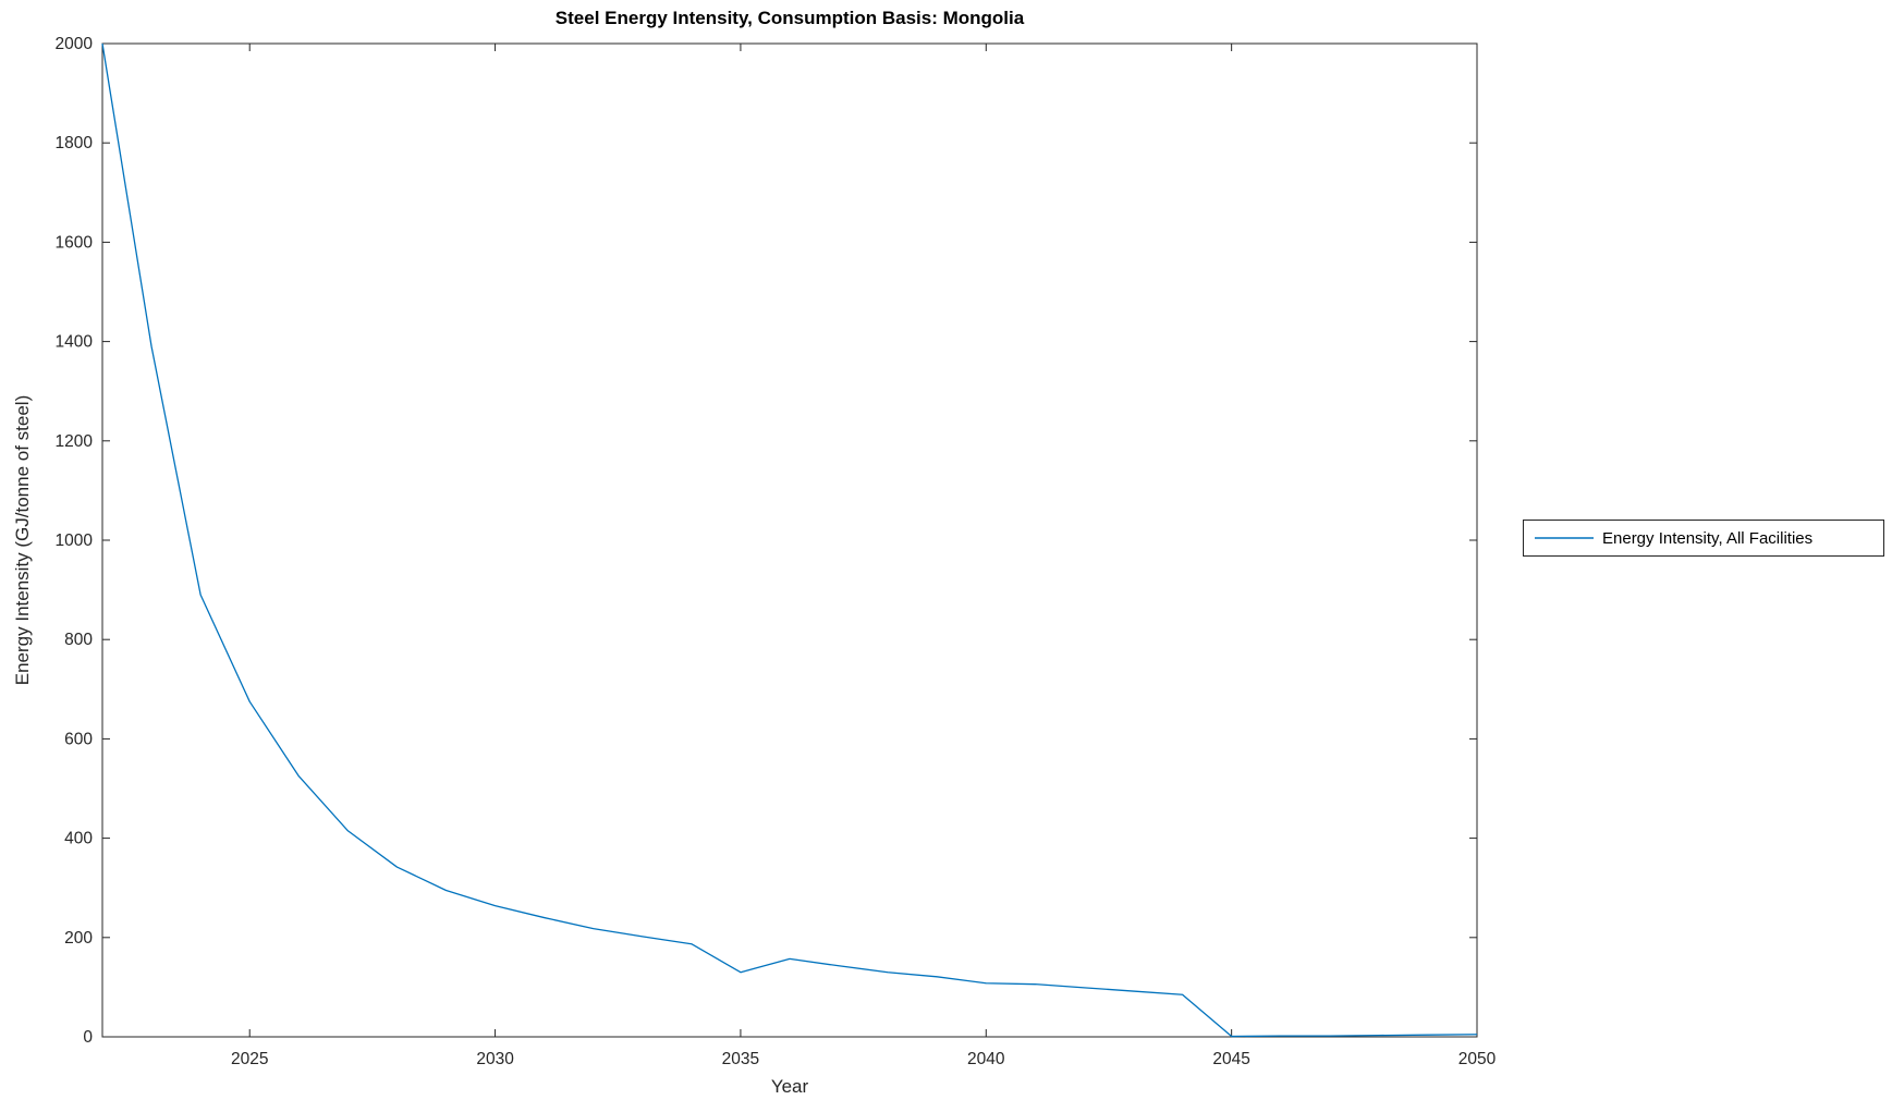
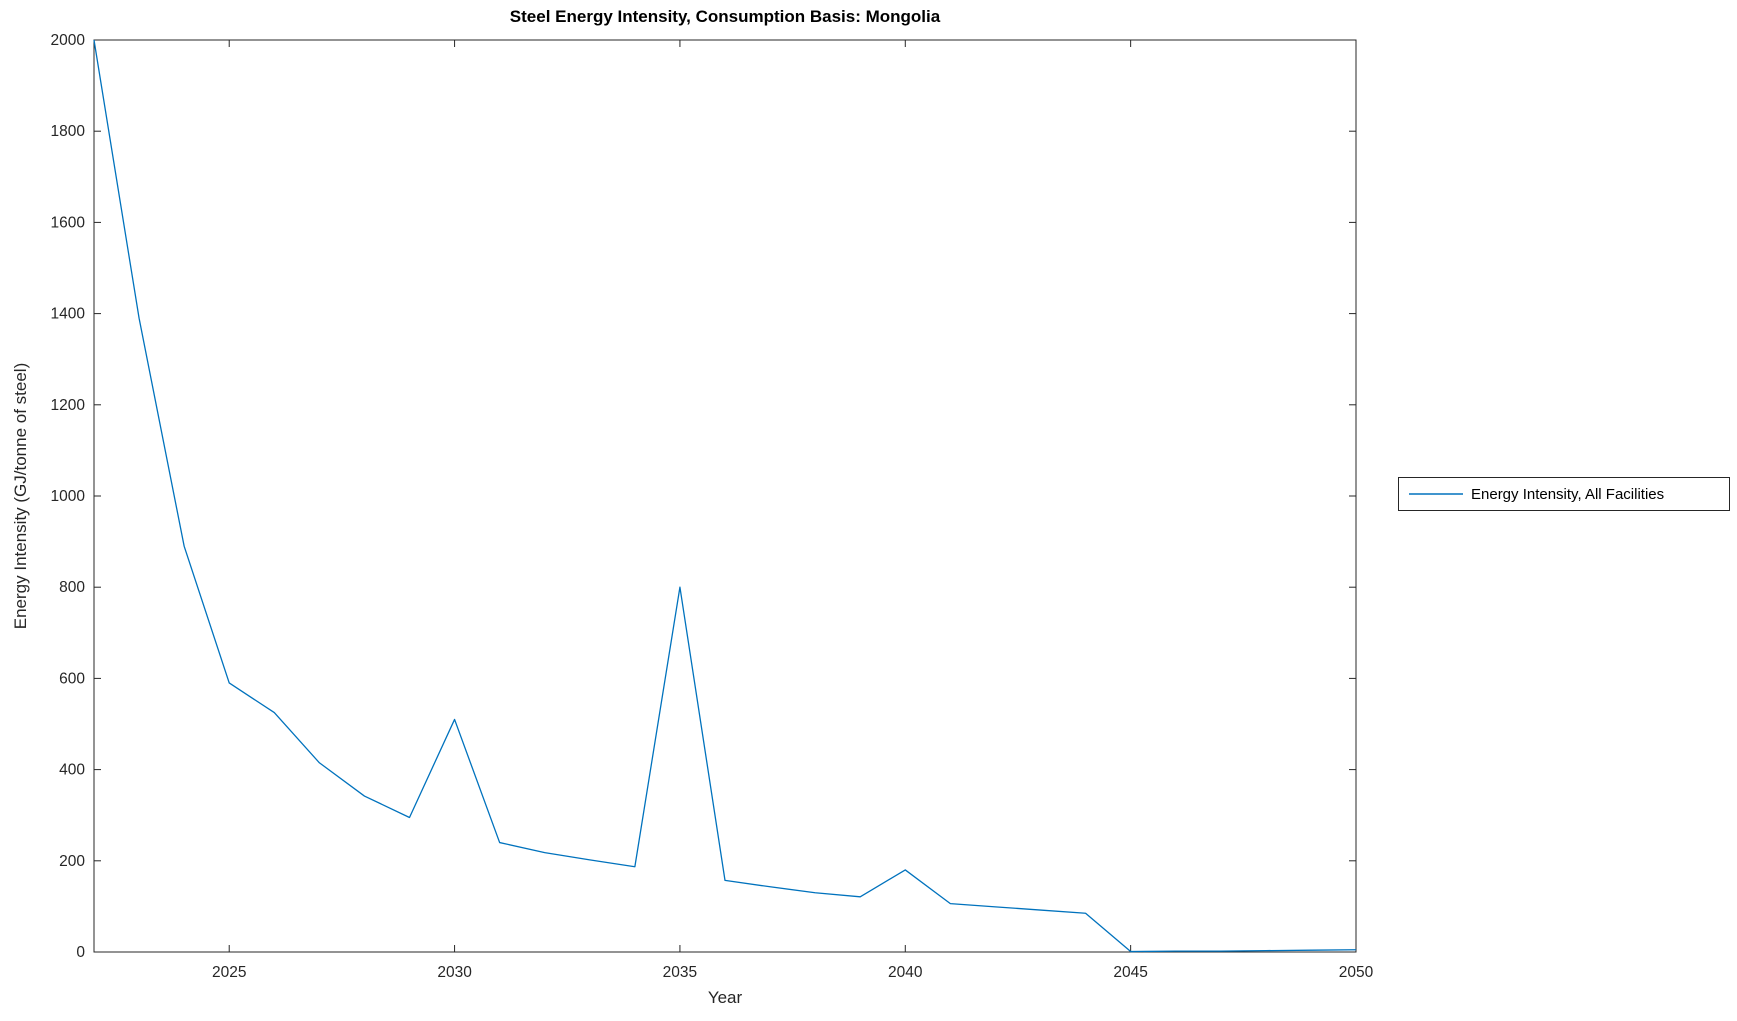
2025: 680 -> 590
2030: 260 -> 510
2035: 130 -> 800
2040: 110 -> 180
